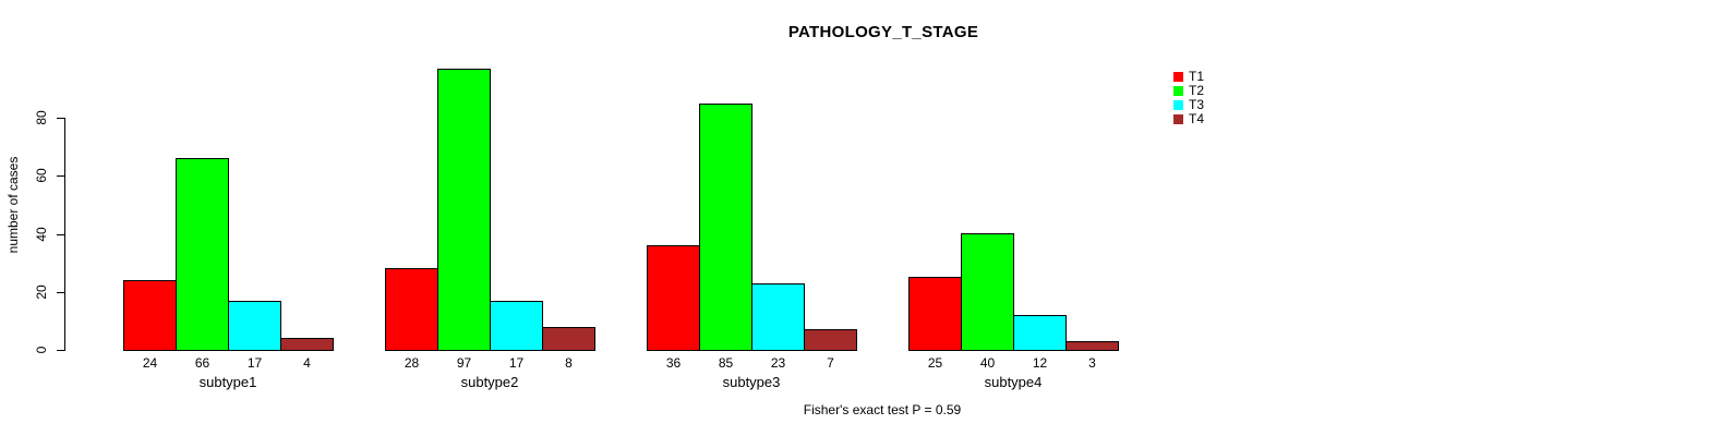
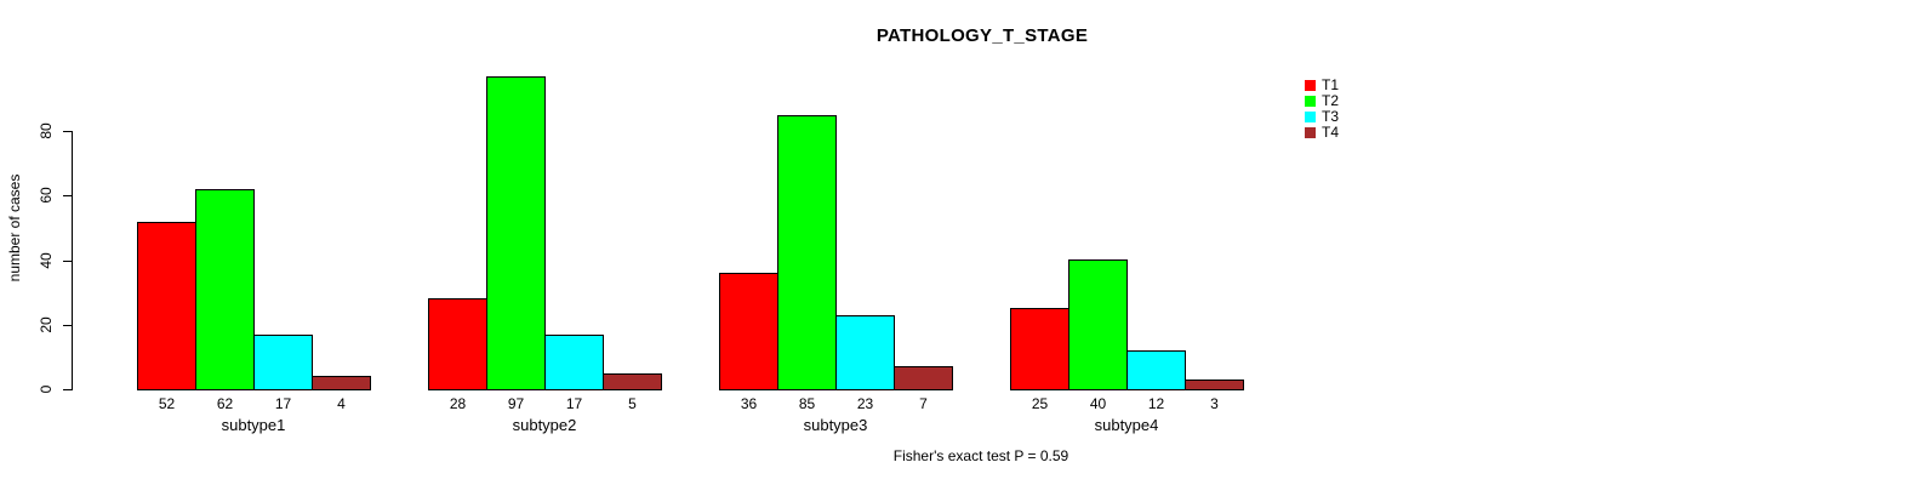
T1/subtype1: 24 -> 52
T2/subtype1: 66 -> 62
T4/subtype2: 8 -> 5
